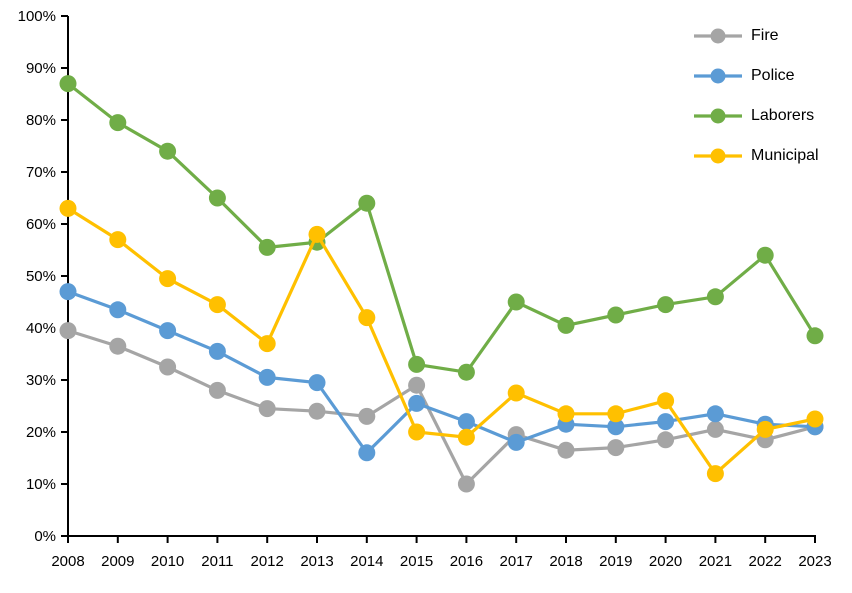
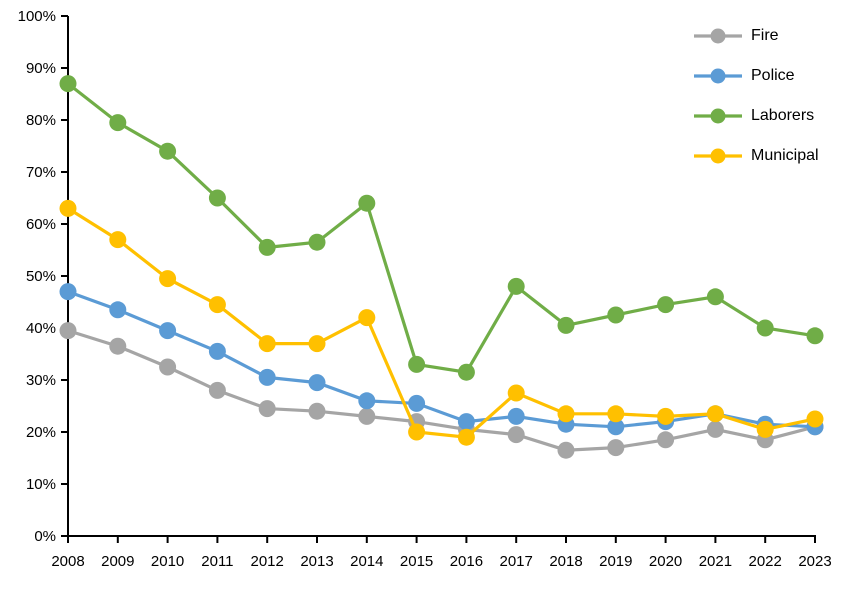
Municipal/2013: 58% -> 37%
Police/2014: 16% -> 26%
Fire/2015: 29% -> 22%
Fire/2016: 10% -> 20%
Police/2017: 18% -> 23%
Laborers/2017: 45% -> 48%
Municipal/2020: 26% -> 23%
Municipal/2021: 12% -> 24%
Laborers/2022: 54% -> 40%
